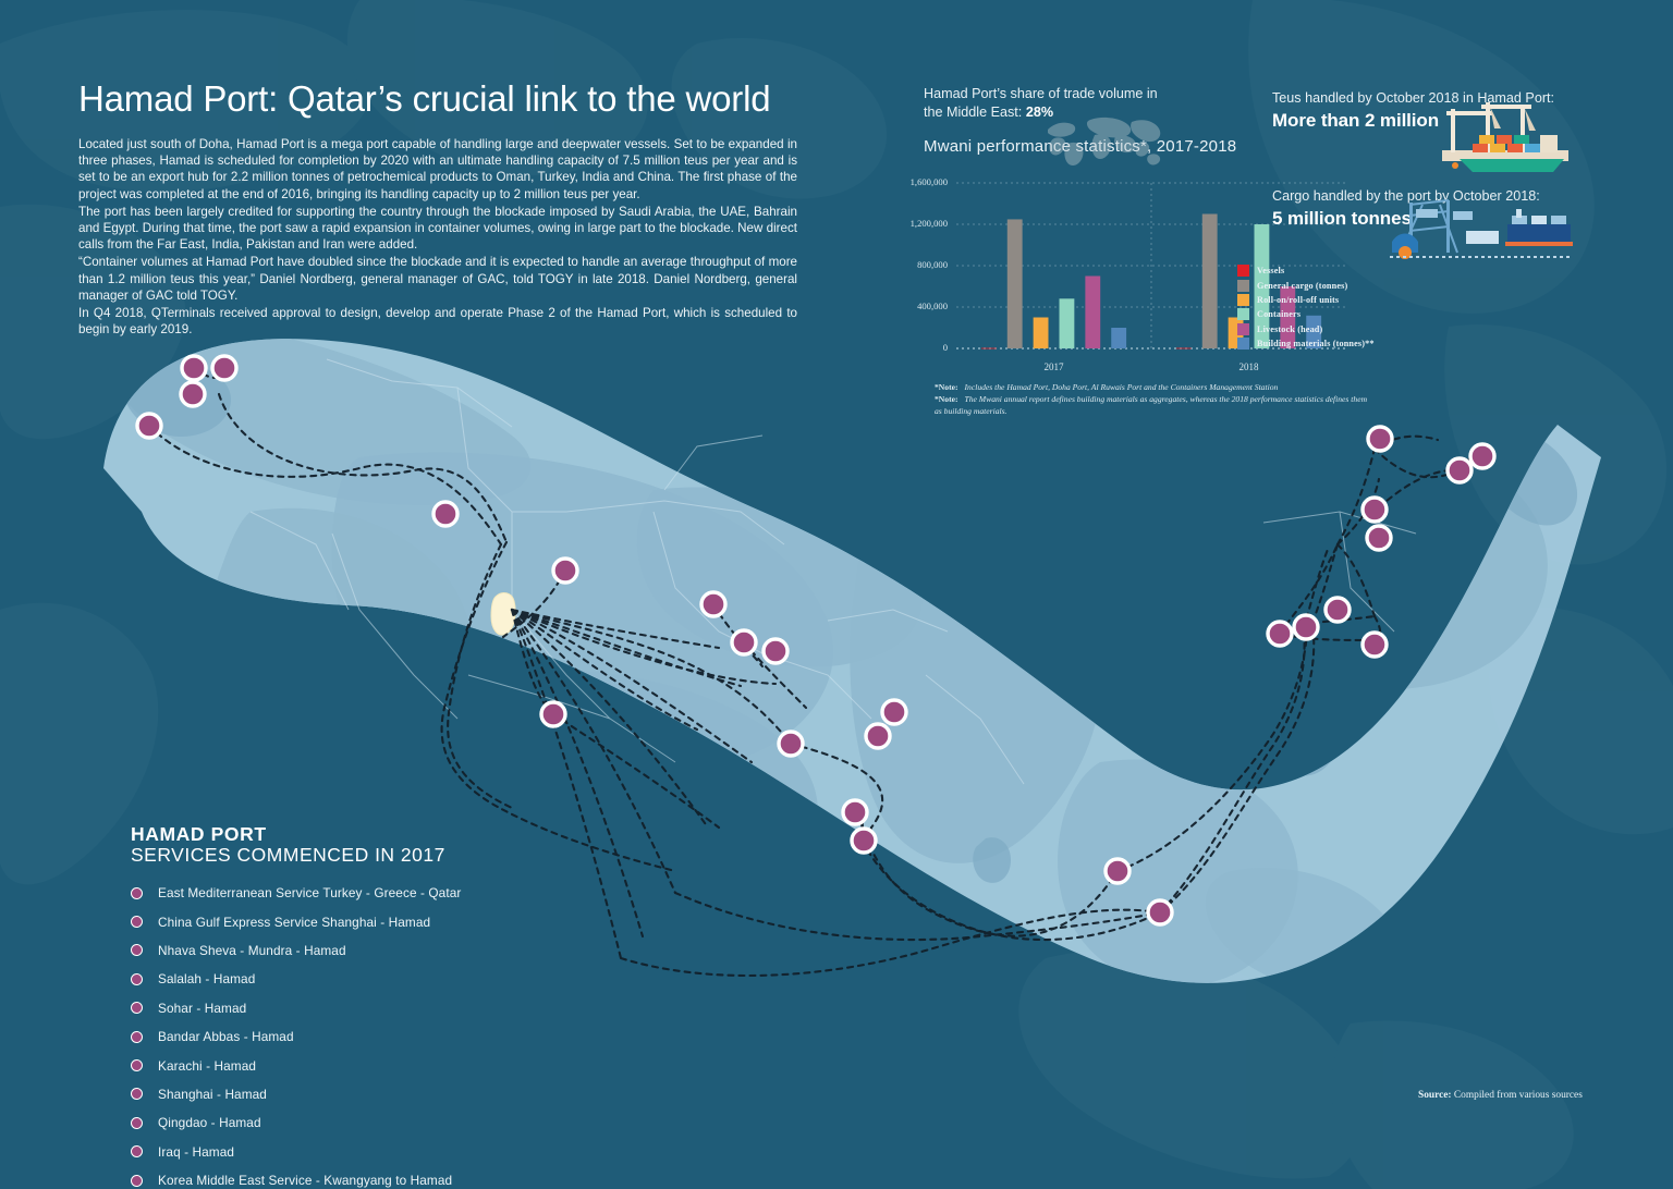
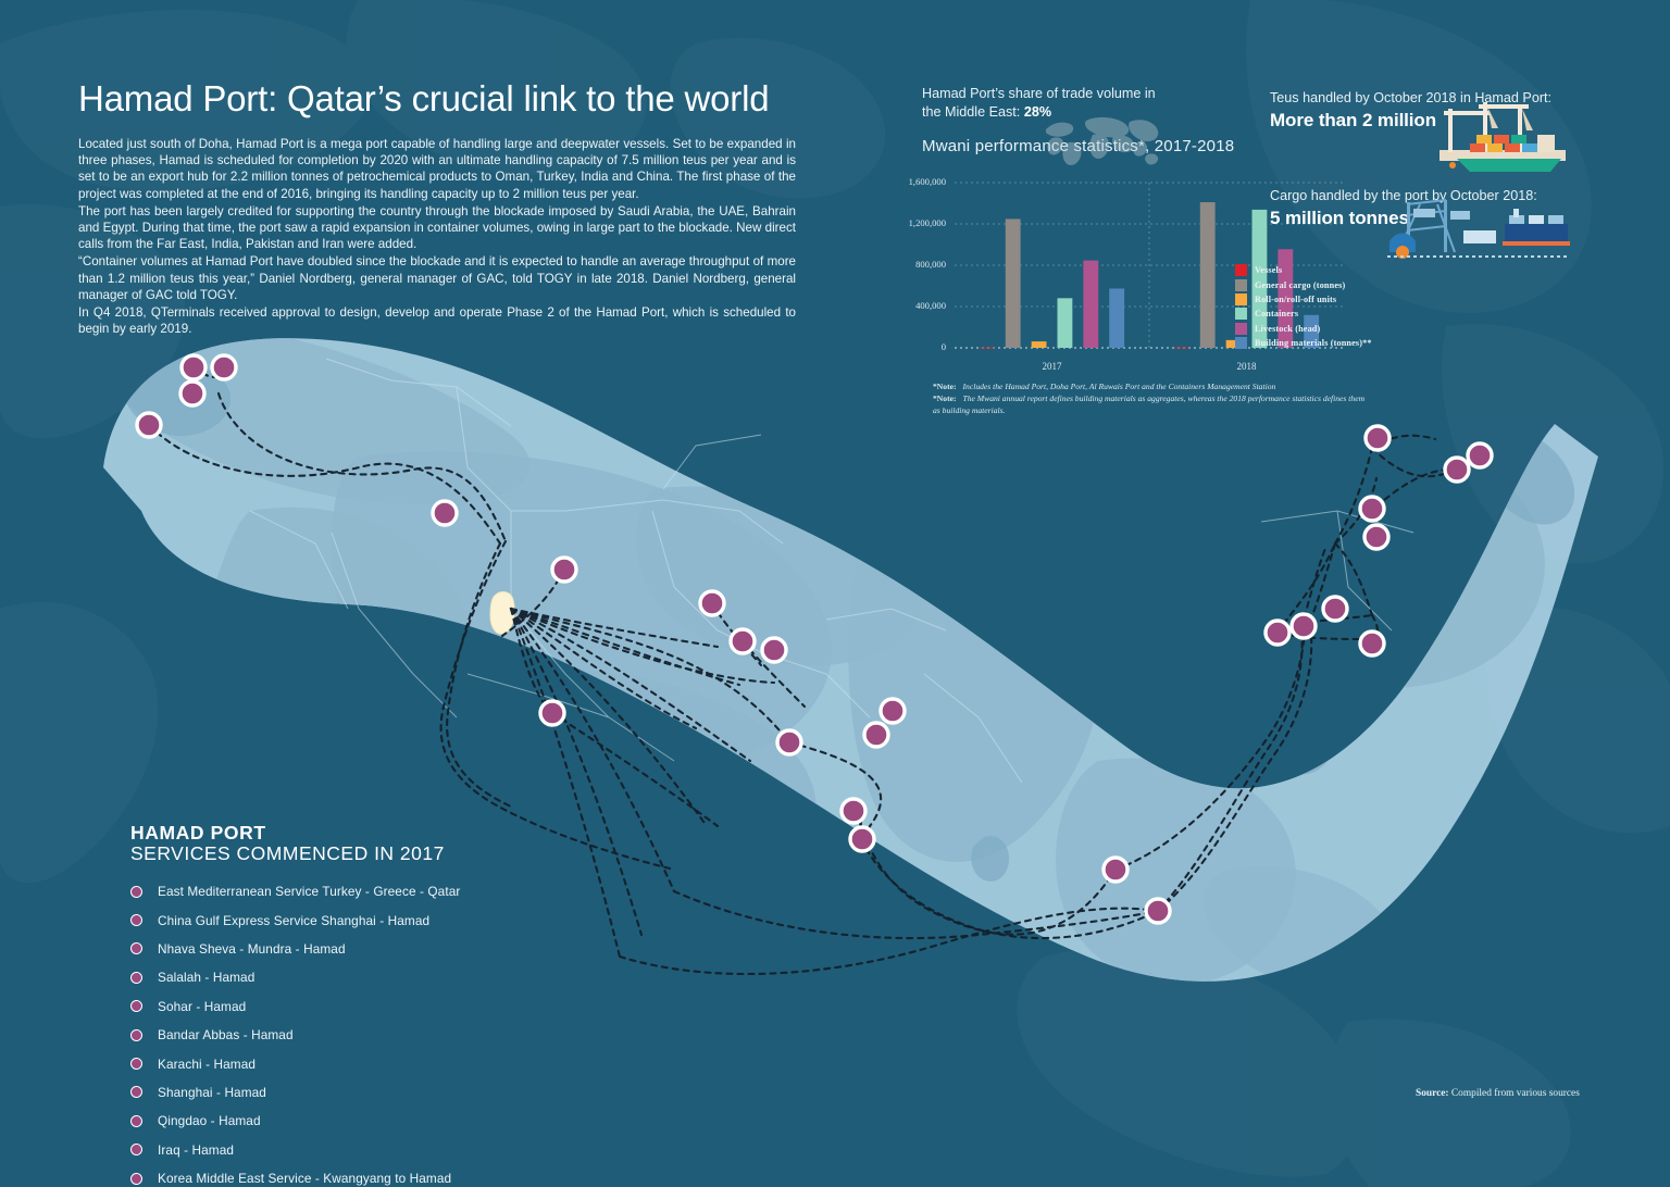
Roll-on/roll-off units/2017: 300000 -> 100000
Livestock (head)/2017: 700000 -> 800000
Building materials (tonnes)**/2017: 200000 -> 600000
General cargo (tonnes)/2018: 1300000 -> 1400000
Roll-on/roll-off units/2018: 300000 -> 100000
Containers/2018: 1200000 -> 1300000
Livestock (head)/2018: 600000 -> 1000000
